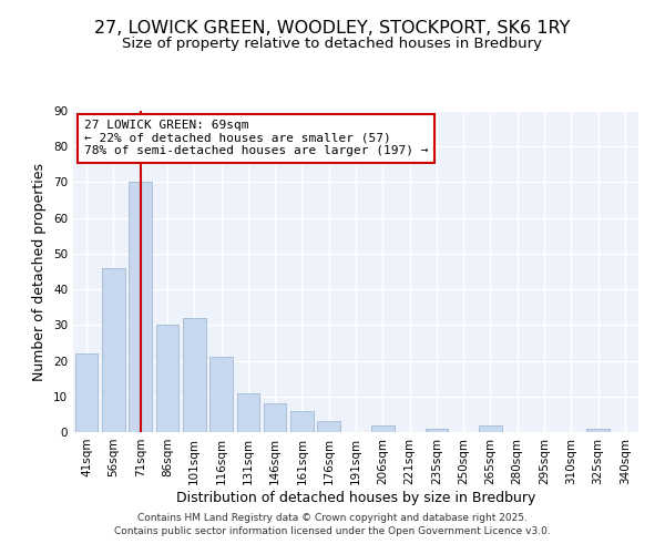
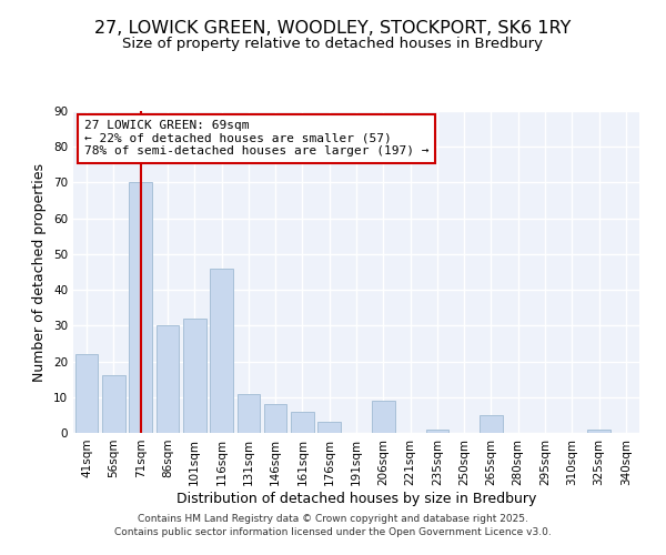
56sqm: 46 -> 16
116sqm: 21 -> 46
206sqm: 2 -> 9
265sqm: 2 -> 5
